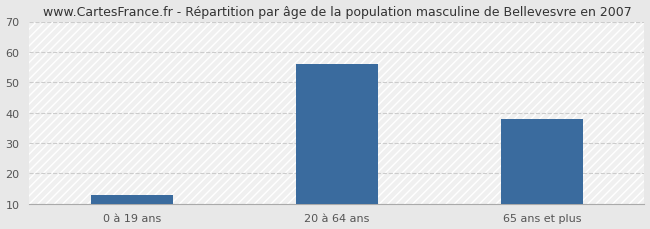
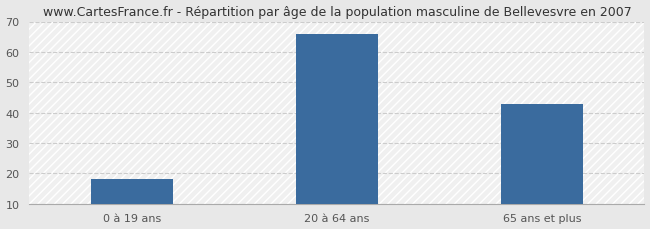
0 à 19 ans: 13 -> 18
20 à 64 ans: 56 -> 66
65 ans et plus: 38 -> 43
